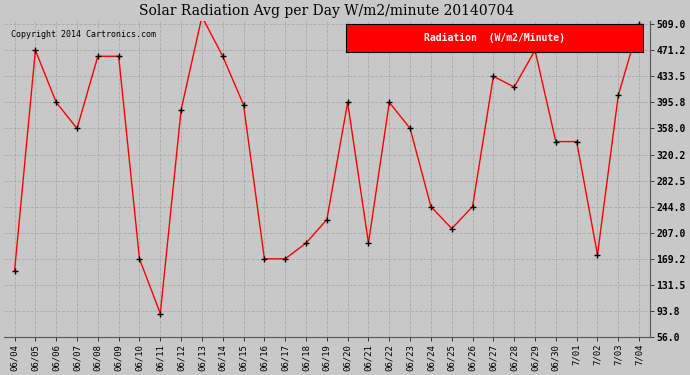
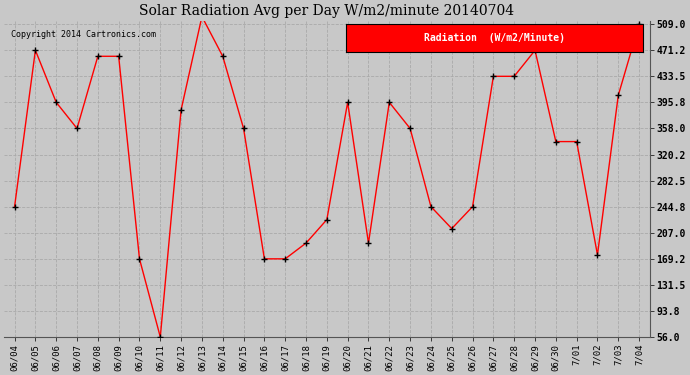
06/04: 152 -> 245
06/11: 90 -> 56
06/15: 392 -> 358
06/28: 418 -> 434
